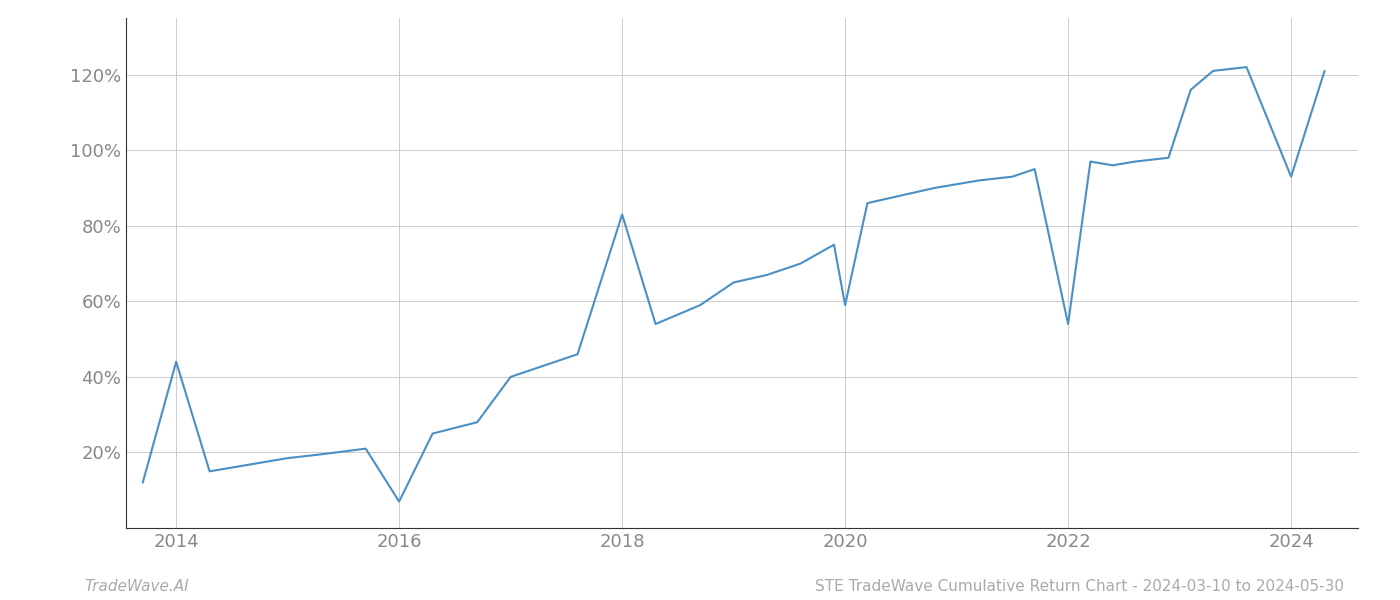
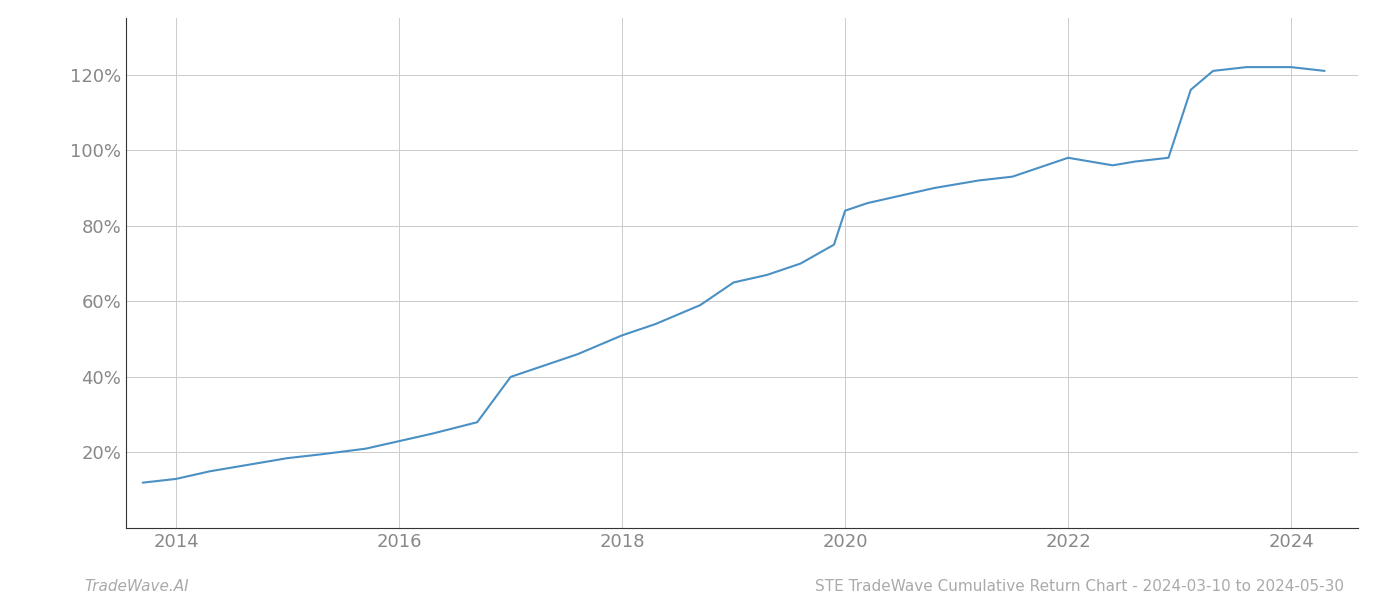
2014: 44.0% -> 13.0%
2016: 7.0% -> 23.0%
2018: 83.0% -> 51.0%
2020: 59.0% -> 84.0%
2022: 54.0% -> 98.0%
2024: 93.0% -> 122.0%
